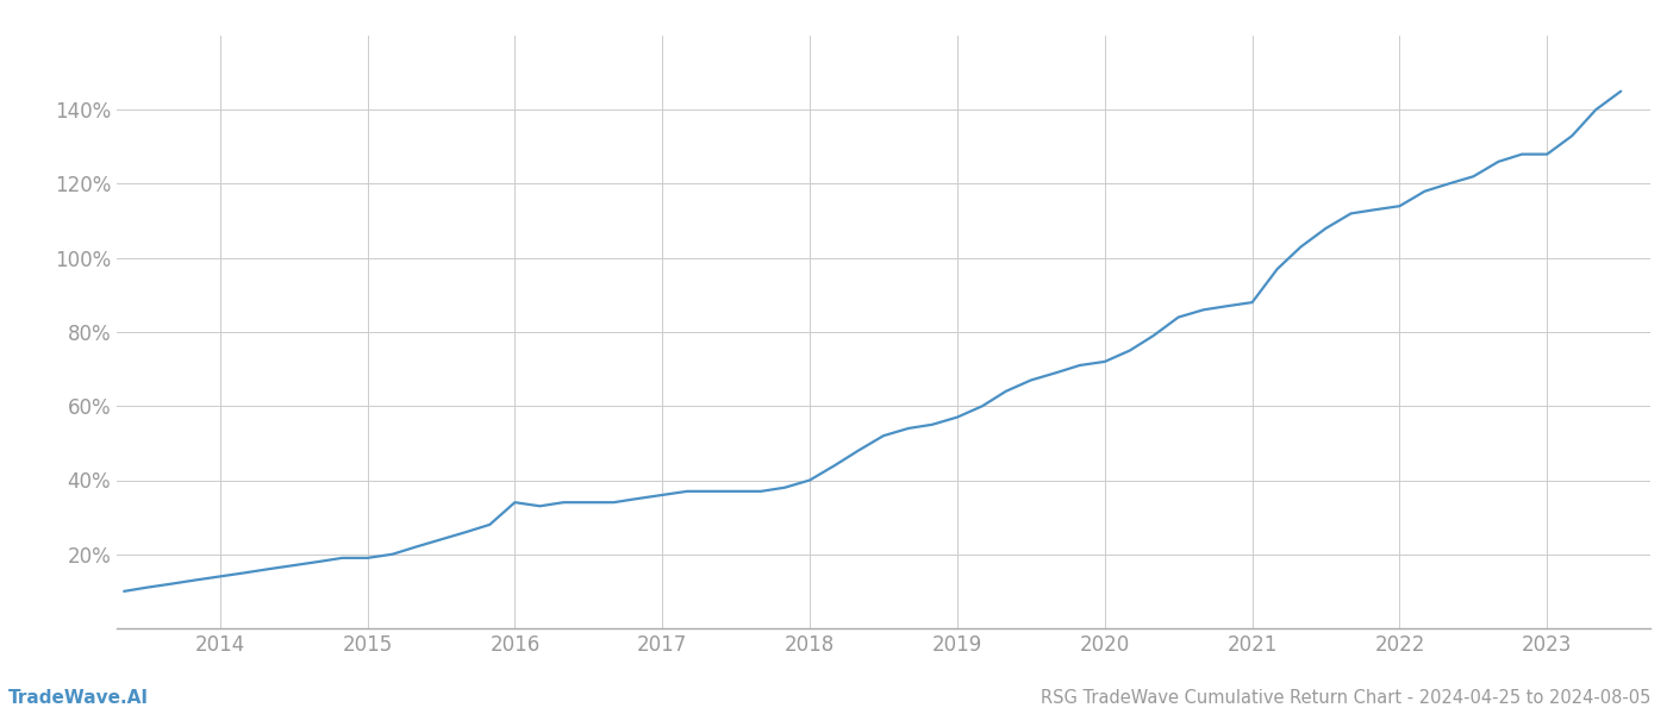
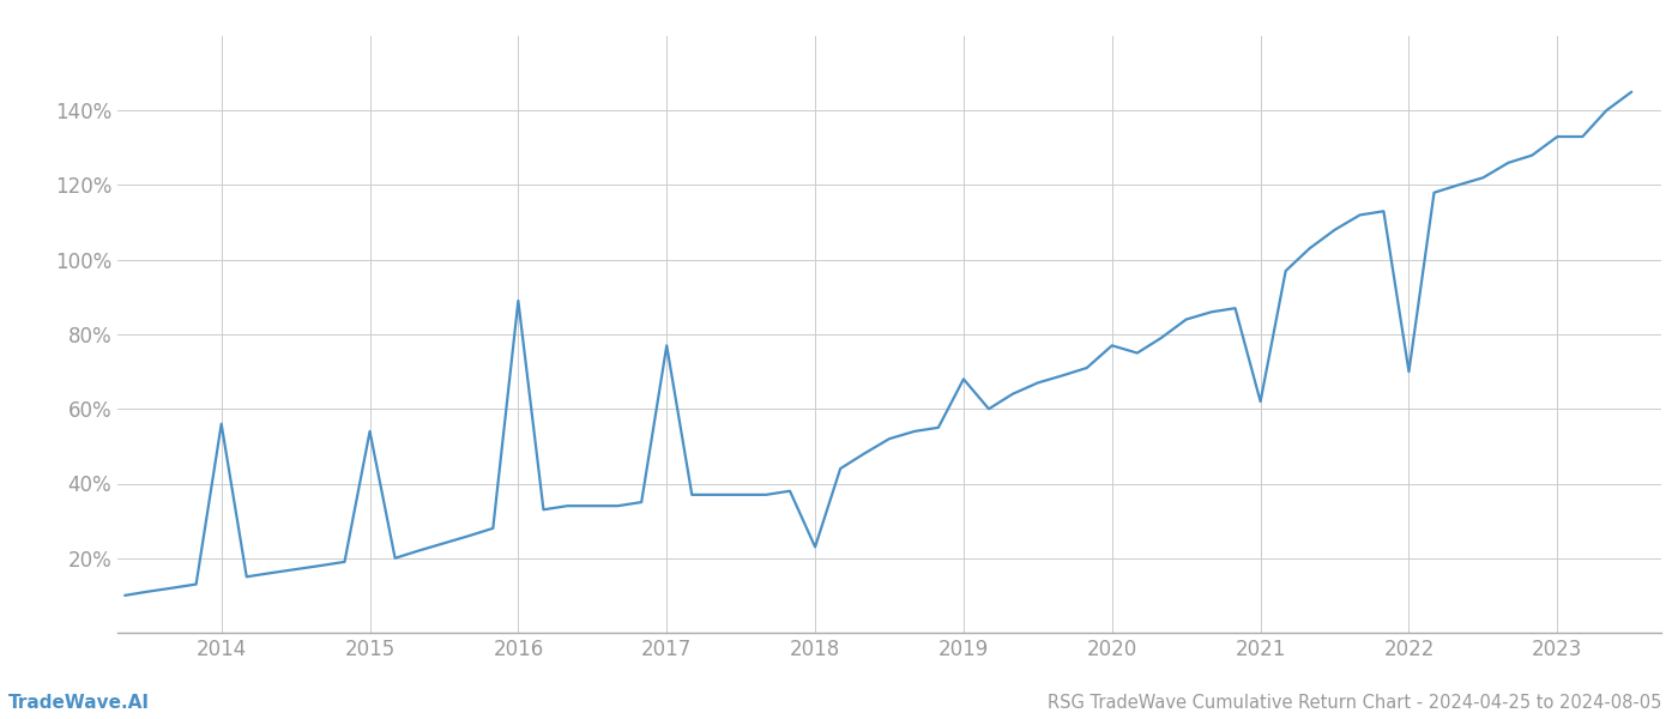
2014: 14% -> 56%
2015: 19% -> 54%
2016: 34% -> 89%
2017: 36% -> 77%
2018: 40% -> 23%
2019: 57% -> 68%
2020: 72% -> 77%
2021: 88% -> 62%
2022: 114% -> 70%
2023: 128% -> 133%
